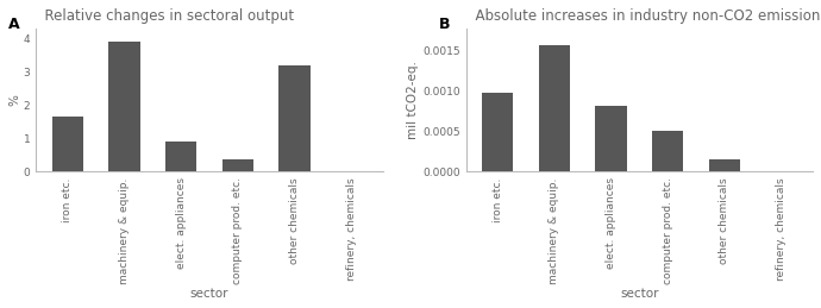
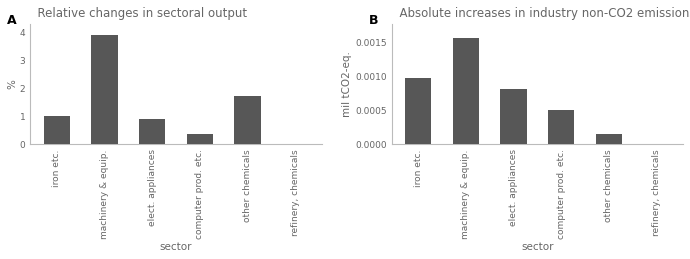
Relative changes in sectoral output/iron etc.: 1.65 -> 1.00
Relative changes in sectoral output/other chemicals: 3.20 -> 1.72
